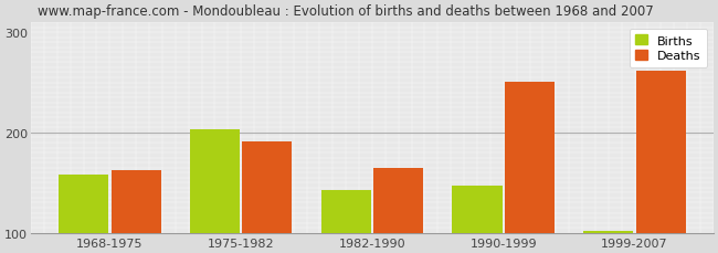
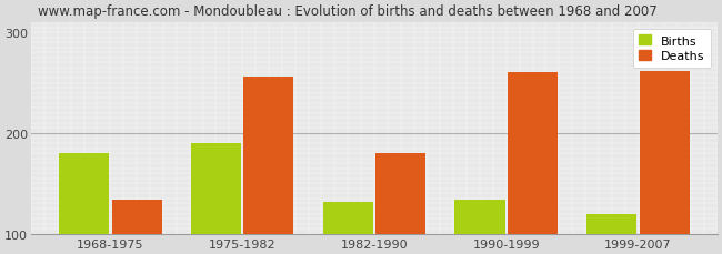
Births/1968-1975: 158 -> 180
Deaths/1968-1975: 163 -> 134
Births/1975-1982: 203 -> 190
Deaths/1975-1982: 191 -> 256
Births/1982-1990: 143 -> 132
Deaths/1982-1990: 165 -> 180
Births/1990-1999: 147 -> 134
Deaths/1990-1999: 251 -> 260
Births/1999-2007: 102 -> 120
